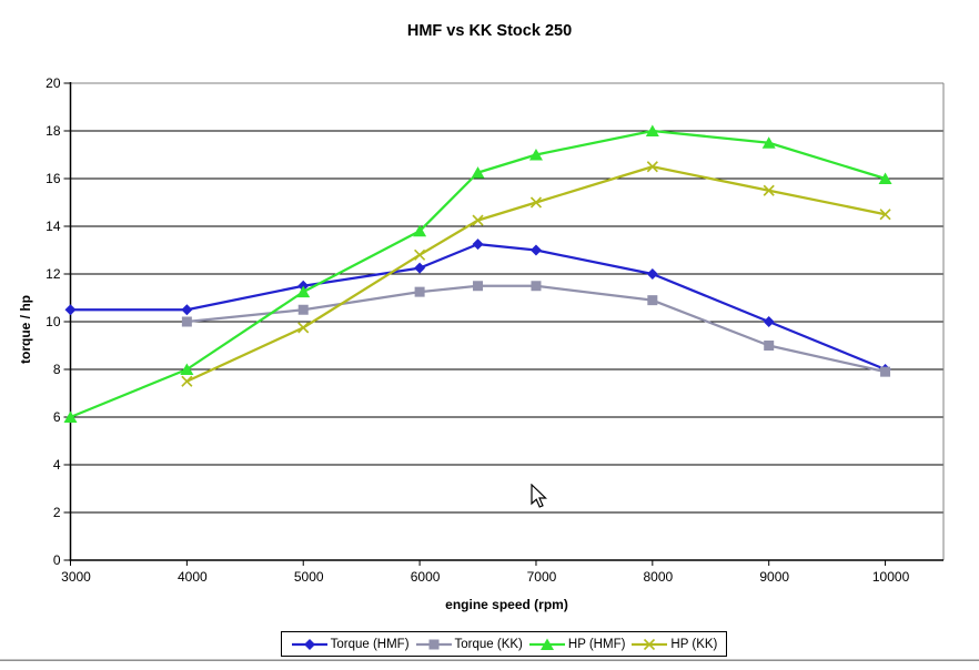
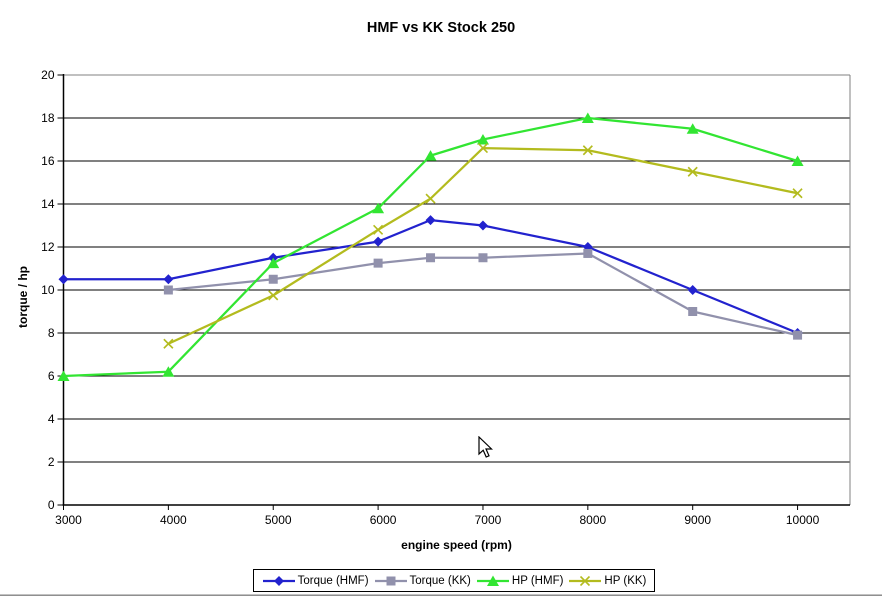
HP (HMF)/4000: 8.0 -> 6.2
HP (KK)/7000: 15.0 -> 16.6
Torque (KK)/8000: 10.9 -> 11.7
